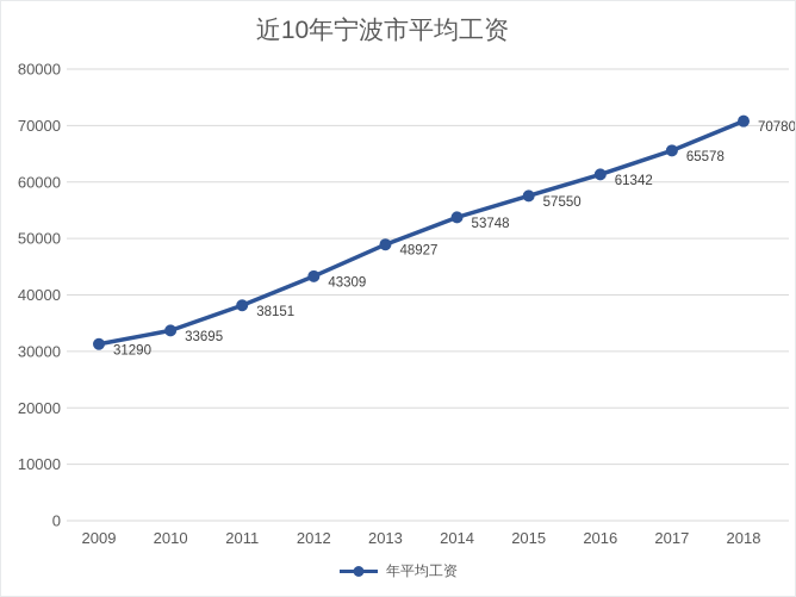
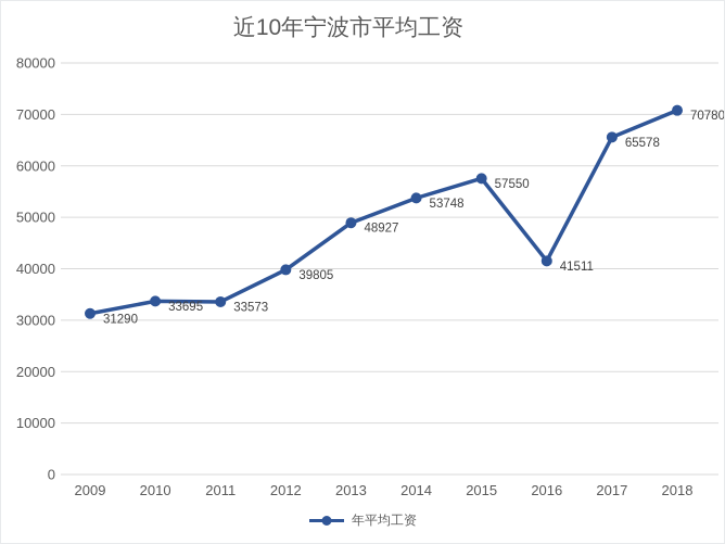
2011: 38151 -> 33573
2012: 43309 -> 39805
2016: 61342 -> 41511
